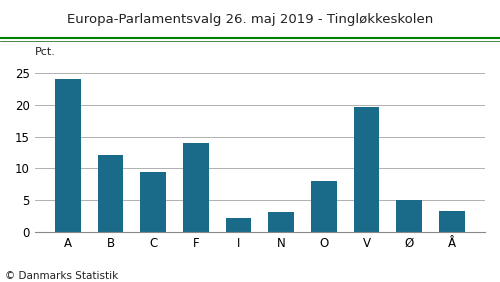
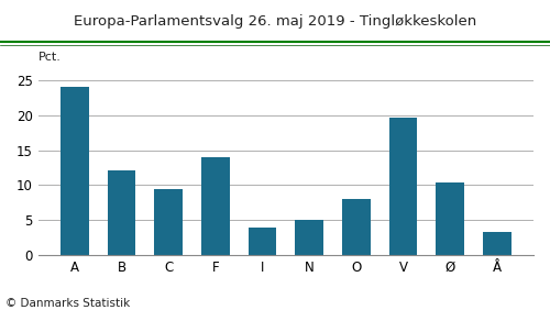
I: 2.3 -> 4.0
N: 3.1 -> 5.0
Ø: 5.0 -> 10.4
